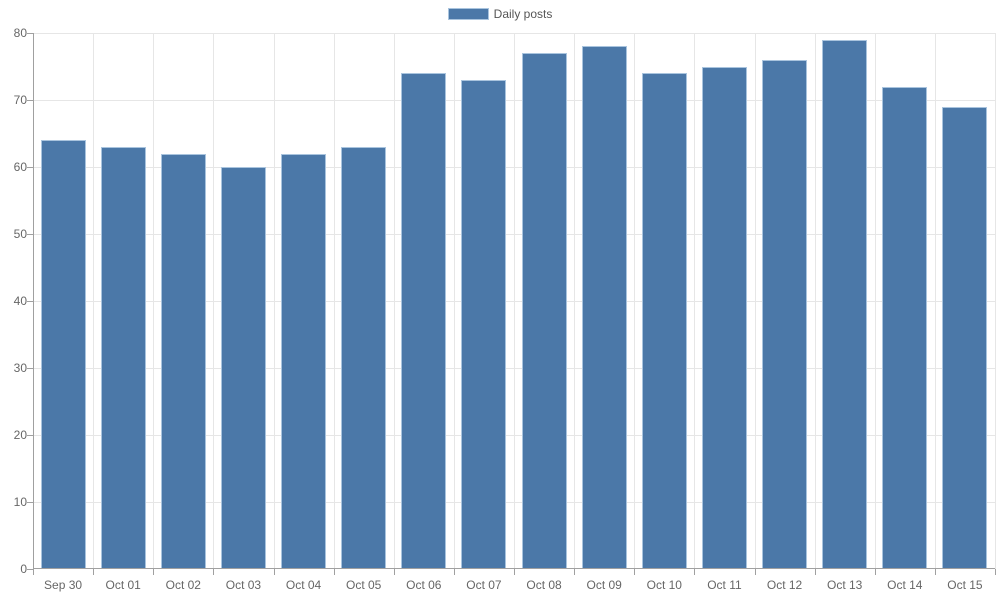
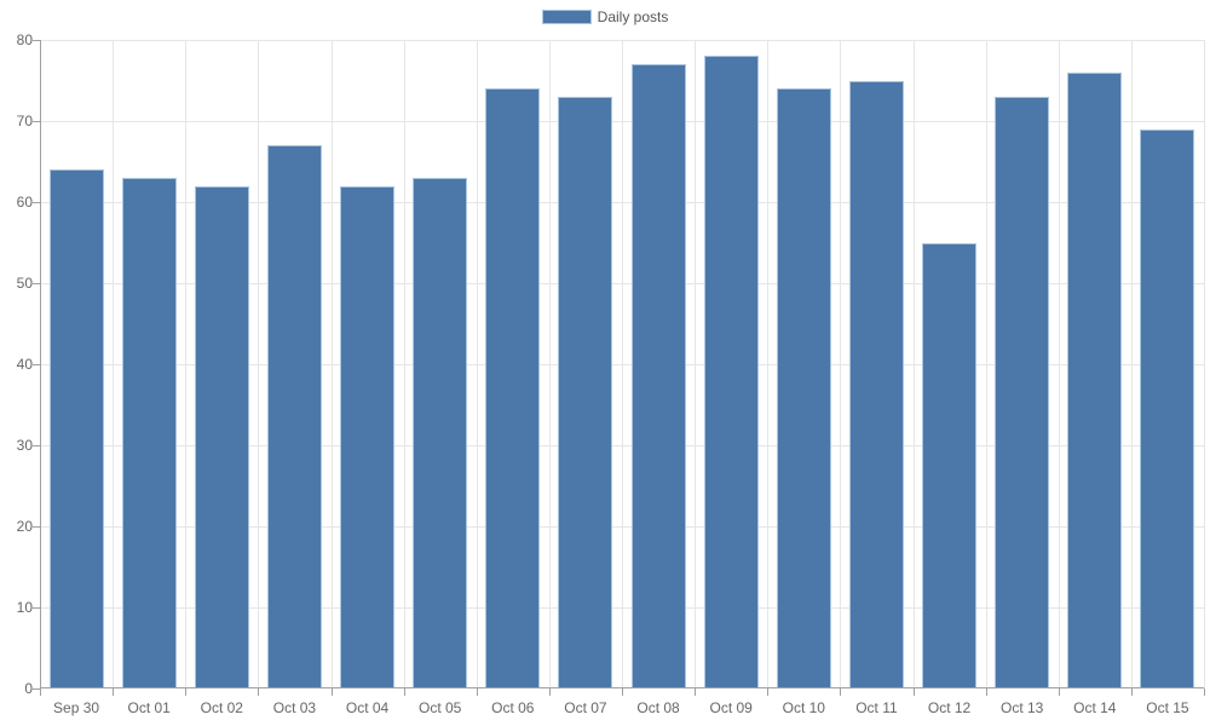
Oct 03: 60 -> 67
Oct 12: 76 -> 55
Oct 13: 79 -> 73
Oct 14: 72 -> 76
